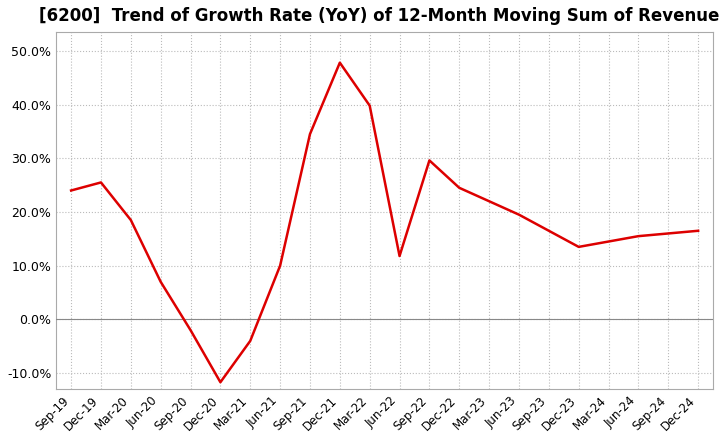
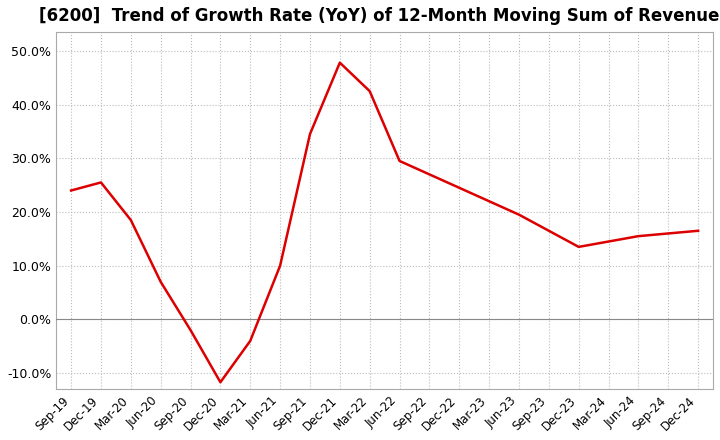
Mar-22: 39.8% -> 42.5%
Jun-22: 11.8% -> 29.5%
Sep-22: 29.6% -> 27.0%
